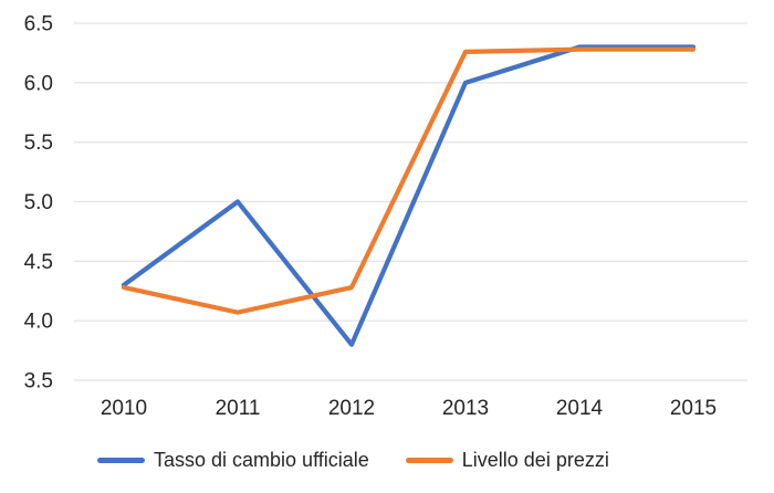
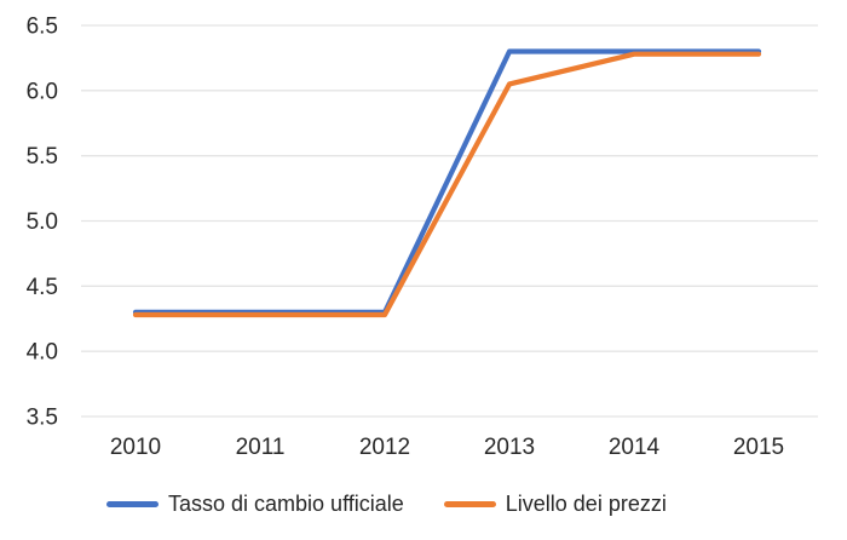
Tasso di cambio ufficiale/2011: 5.0 -> 4.3
Livello dei prezzi/2011: 4.07 -> 4.28
Tasso di cambio ufficiale/2012: 3.8 -> 4.3
Tasso di cambio ufficiale/2013: 6.0 -> 6.3
Livello dei prezzi/2013: 6.26 -> 6.05
